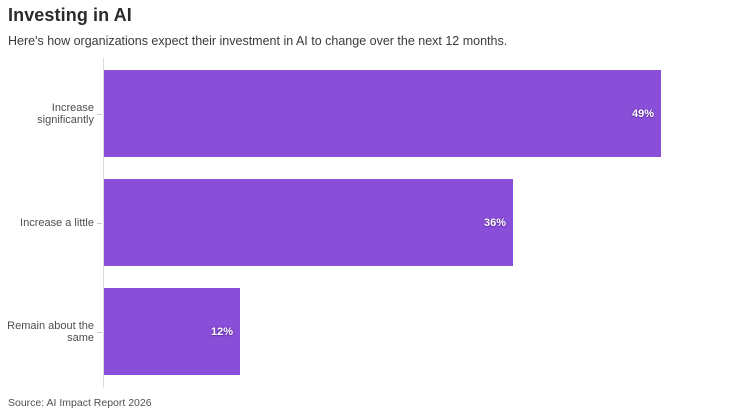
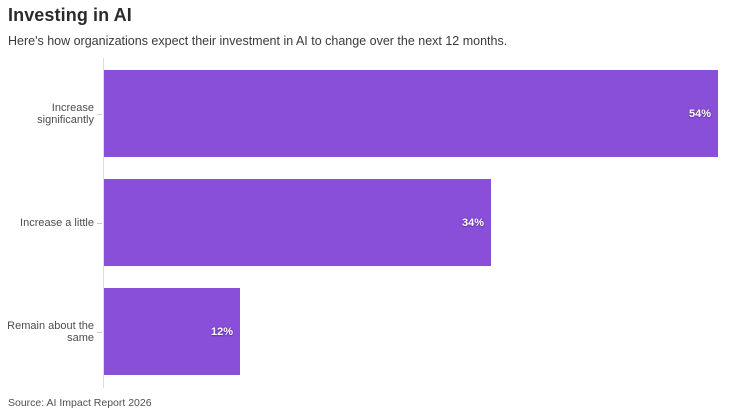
Increase significantly: 49% -> 54%
Increase a little: 36% -> 34%
